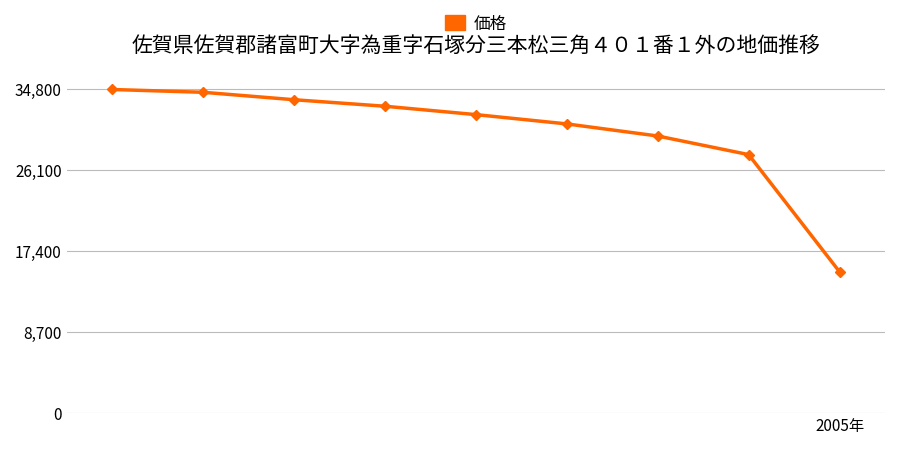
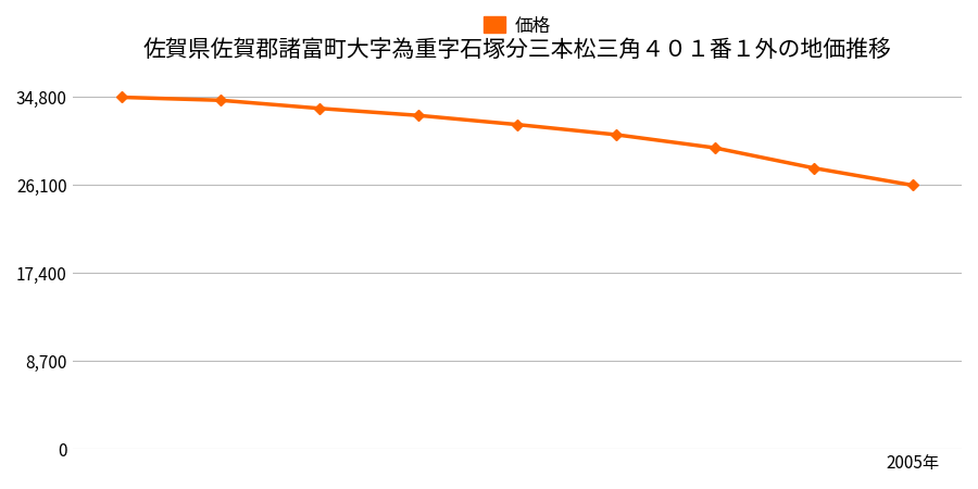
2005年: 15,200 -> 26,100
